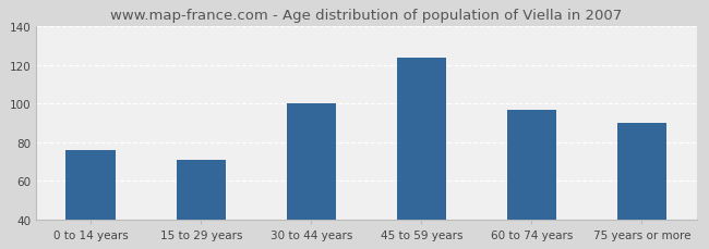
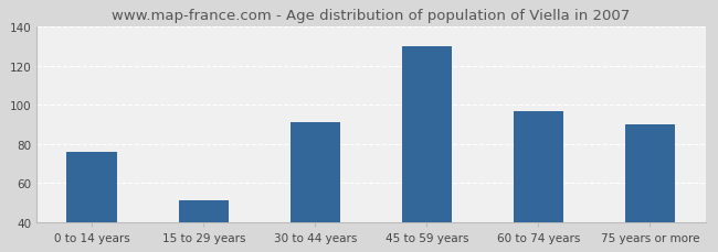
15 to 29 years: 71 -> 51
30 to 44 years: 100 -> 91
45 to 59 years: 124 -> 130
